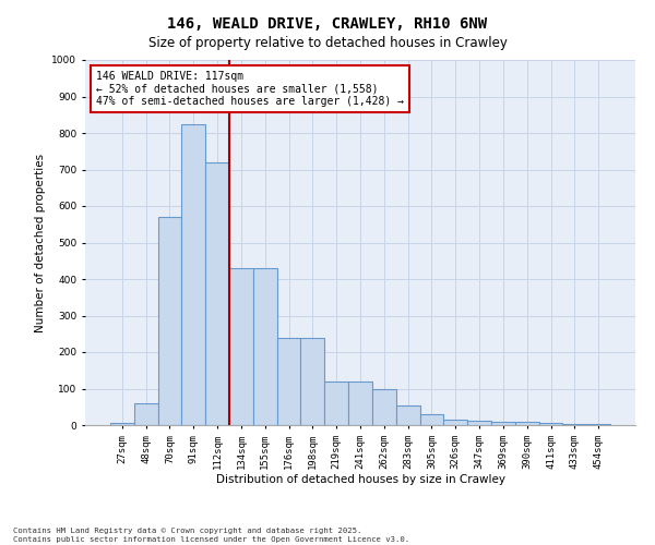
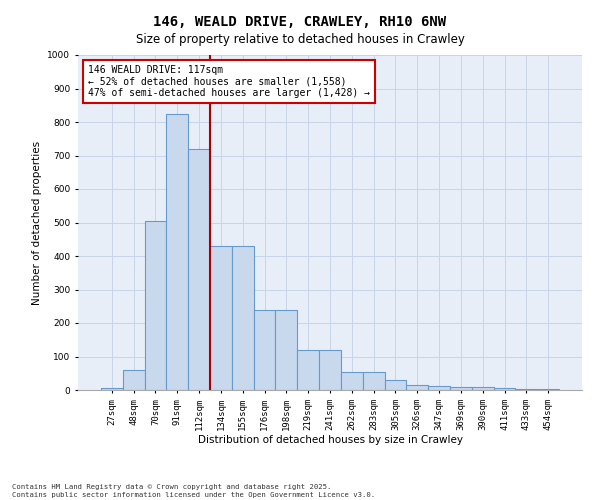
70sqm: 570 -> 505
262sqm: 100 -> 55
